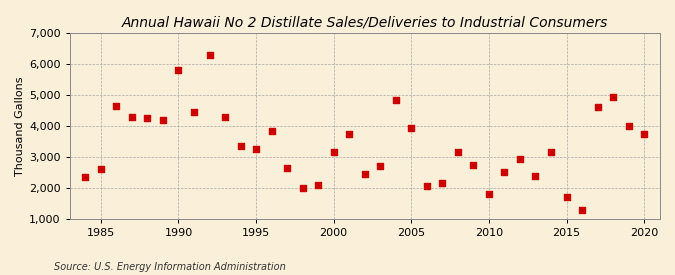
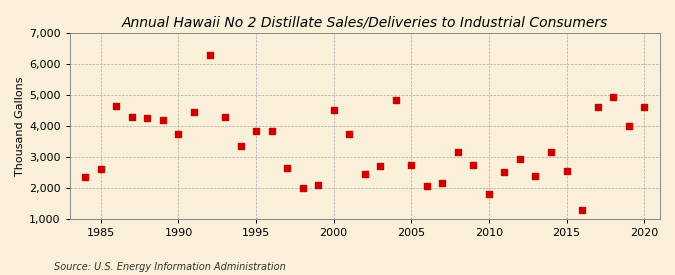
1990: 5,800 -> 3,750
1995: 3,250 -> 3,850
2000: 3,150 -> 4,500
2005: 3,950 -> 2,750
2015: 1,700 -> 2,550
2020: 3,750 -> 4,600
